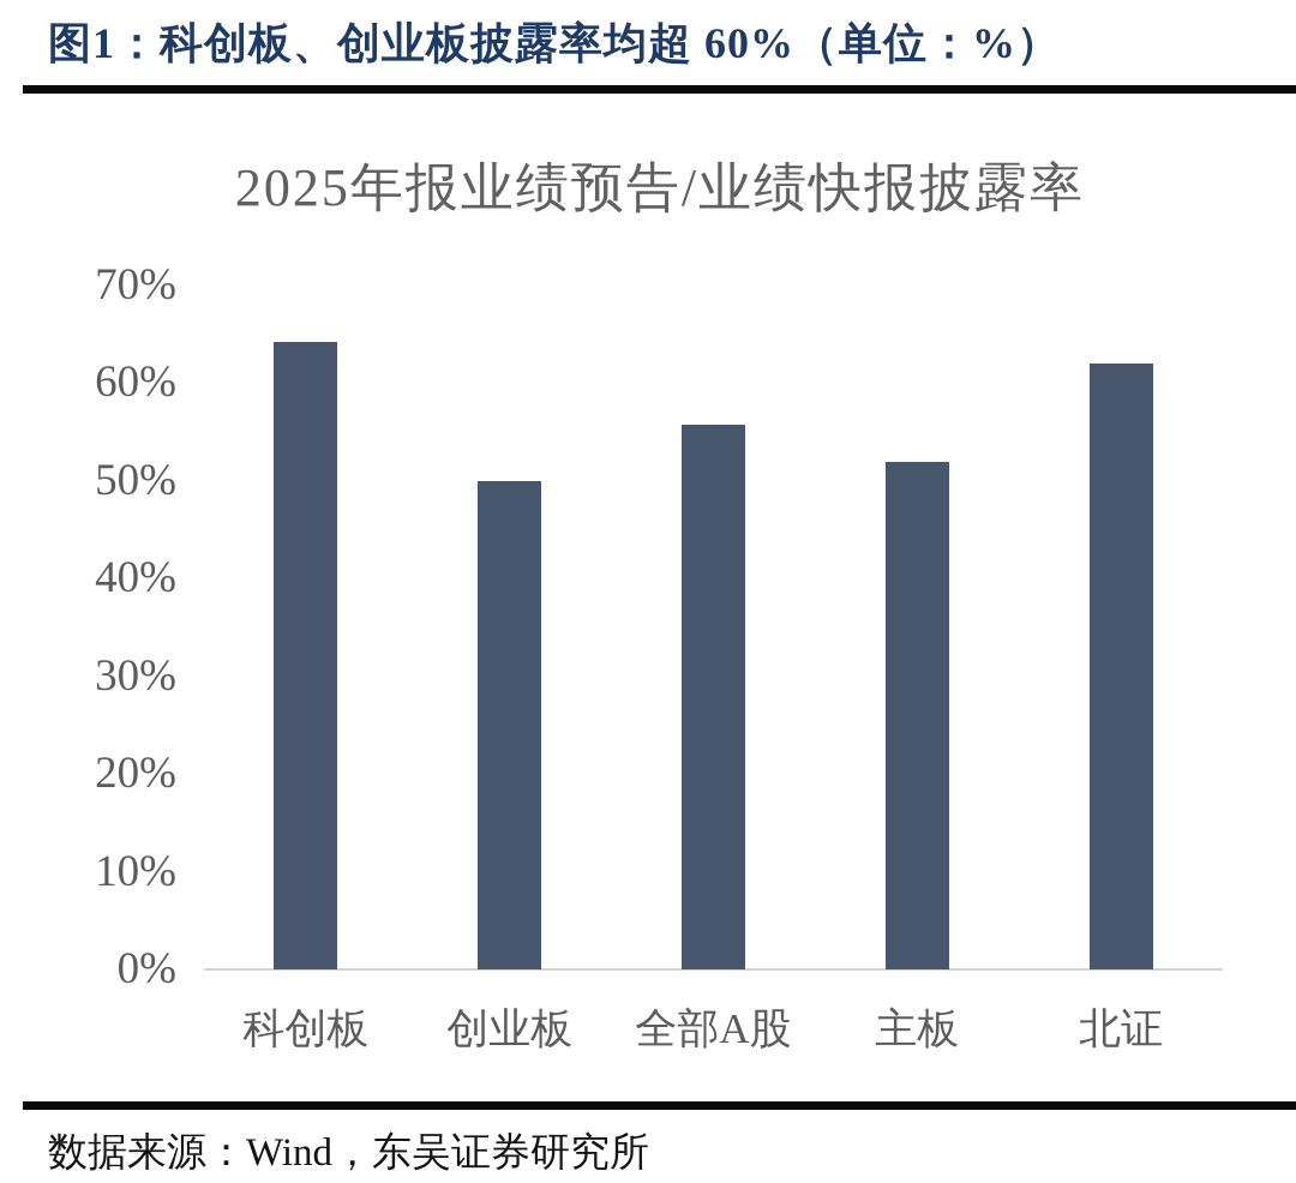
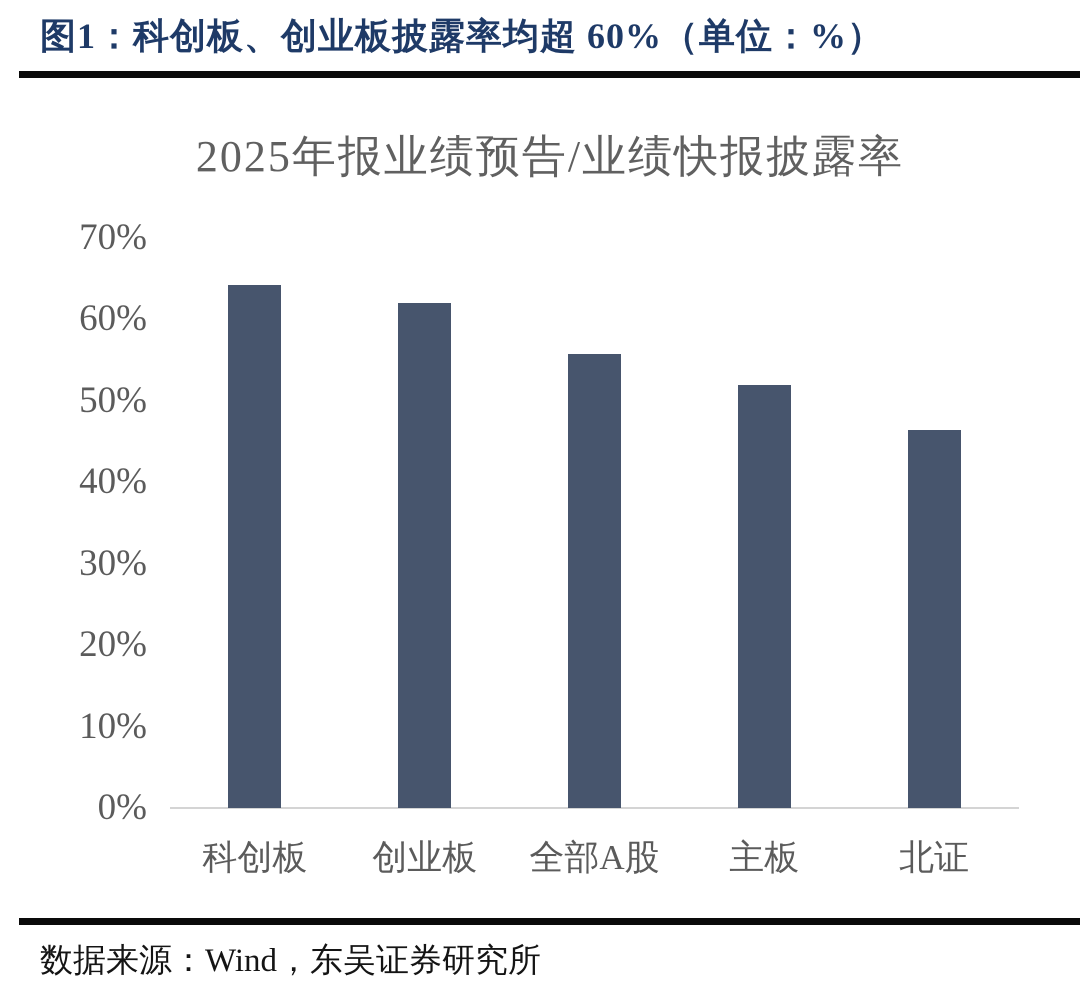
创业板: 50% -> 62%
北证: 62% -> 46%
